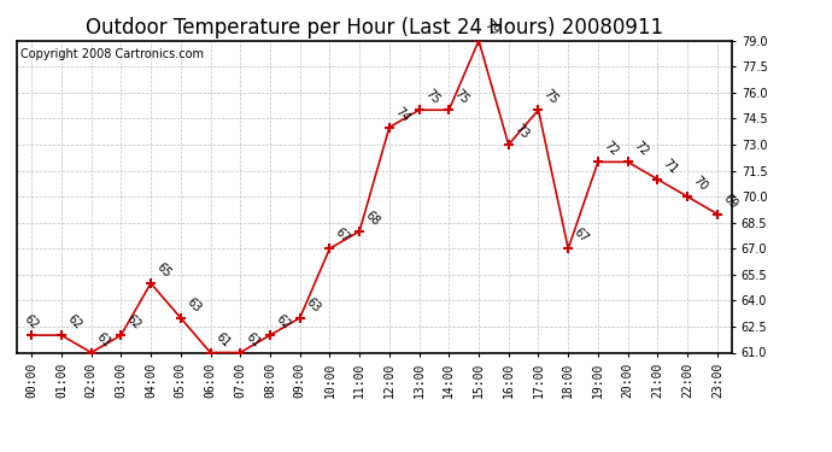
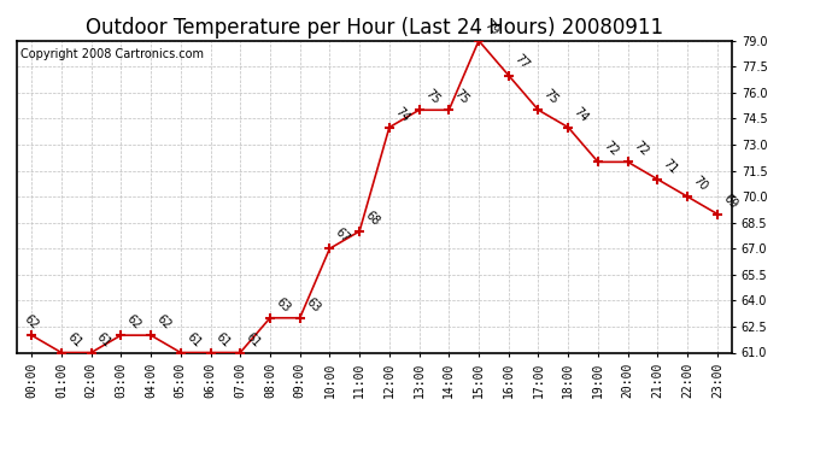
01:00: 62 -> 61
04:00: 65 -> 62
05:00: 63 -> 61
08:00: 62 -> 63
16:00: 73 -> 77
18:00: 67 -> 74
